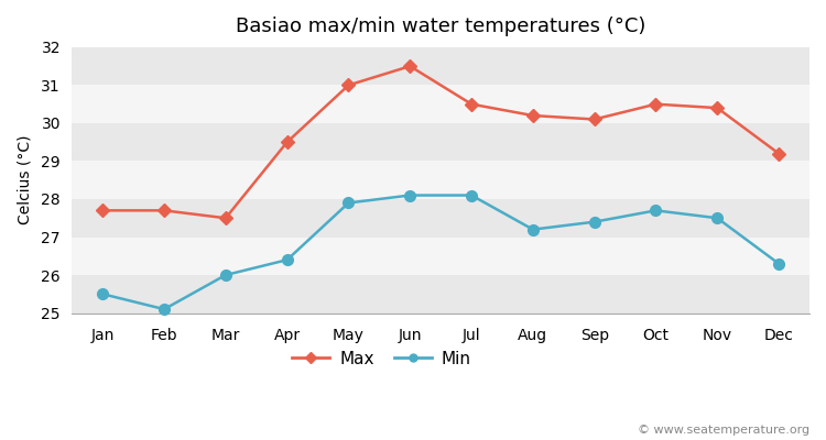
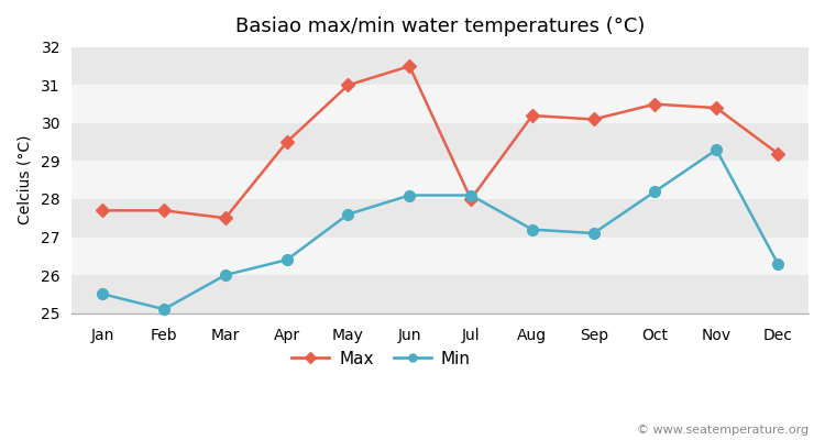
Min/May: 27.9 -> 27.6
Max/Jul: 30.5 -> 28.0
Min/Sep: 27.4 -> 27.1
Min/Oct: 27.7 -> 28.2
Min/Nov: 27.5 -> 29.3
